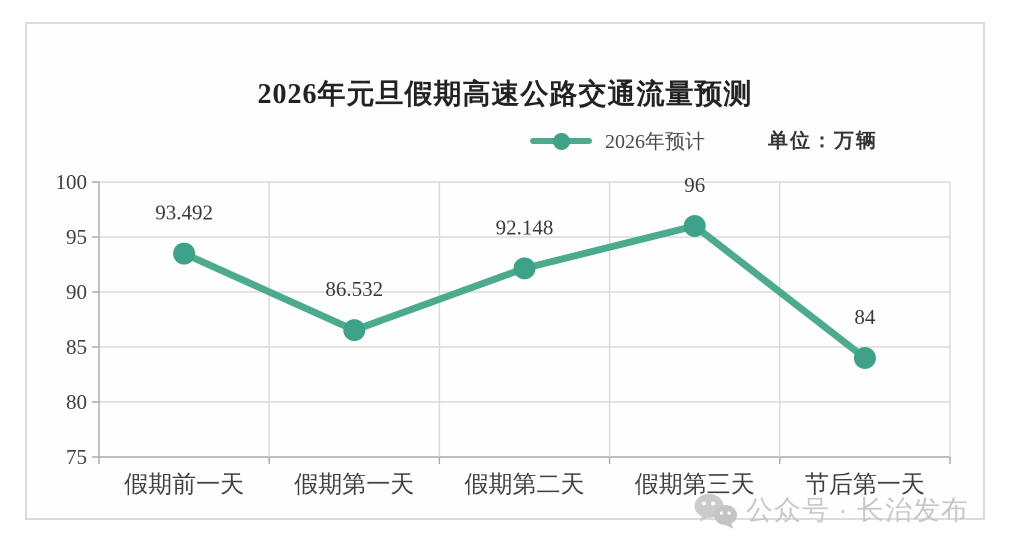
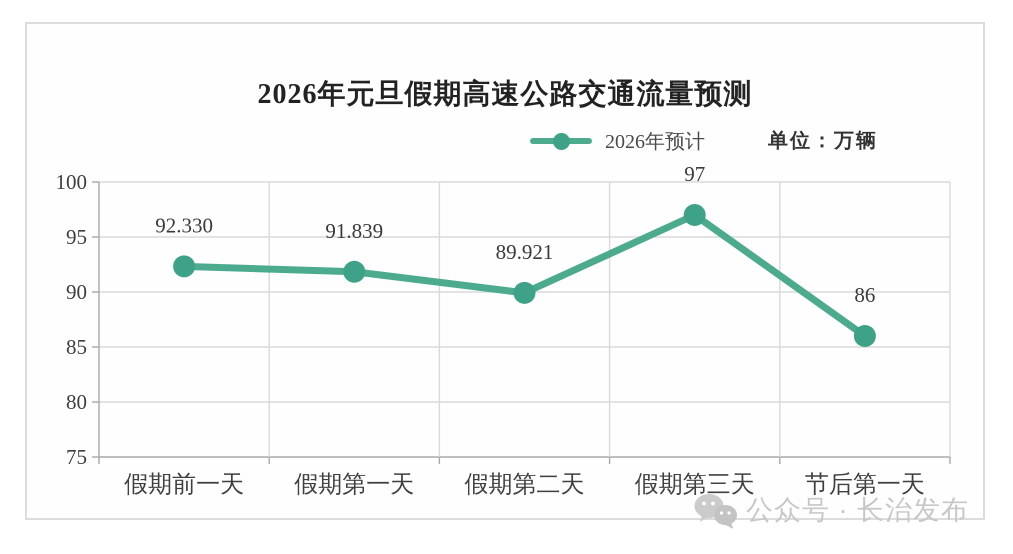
假期前一天: 93.492 -> 92.330
假期第一天: 86.532 -> 91.839
假期第二天: 92.148 -> 89.921
假期第三天: 96 -> 97
节后第一天: 84 -> 86
